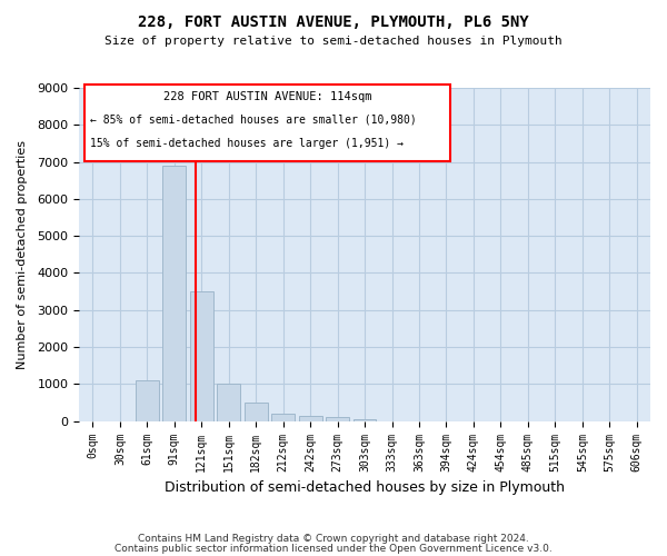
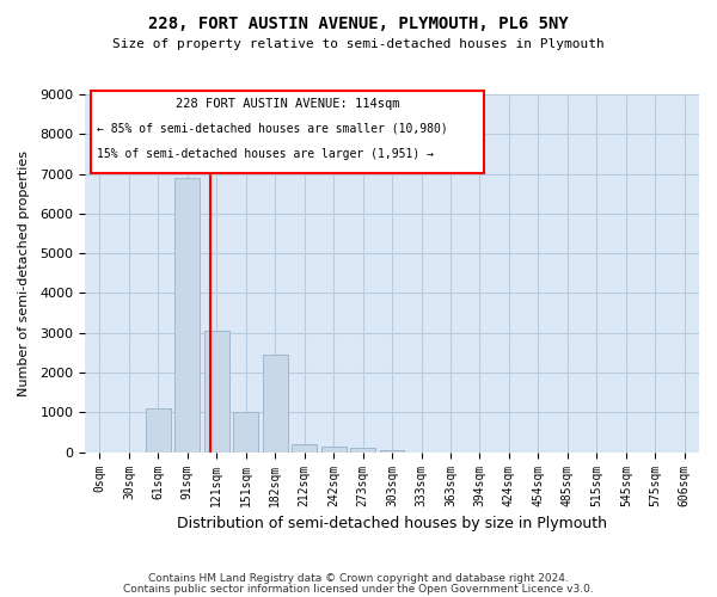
121sqm: 3500 -> 3050
182sqm: 500 -> 2450
